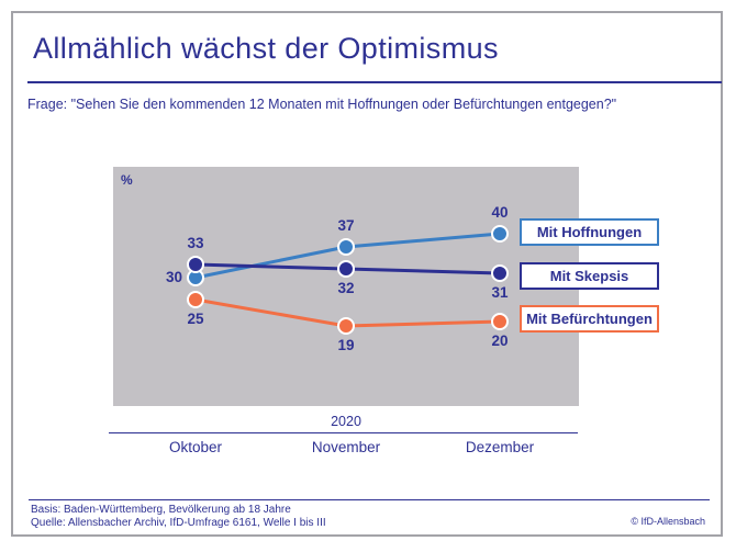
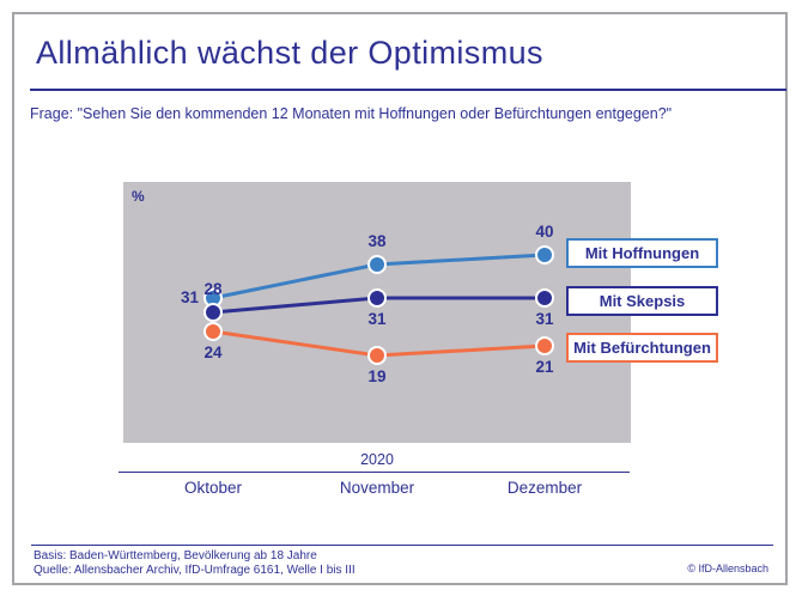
Mit Hoffnungen/Oktober: 30 -> 31
Mit Skepsis/Oktober: 33 -> 28
Mit Befürchtungen/Oktober: 25 -> 24
Mit Hoffnungen/November: 37 -> 38
Mit Skepsis/November: 32 -> 31
Mit Befürchtungen/Dezember: 20 -> 21
